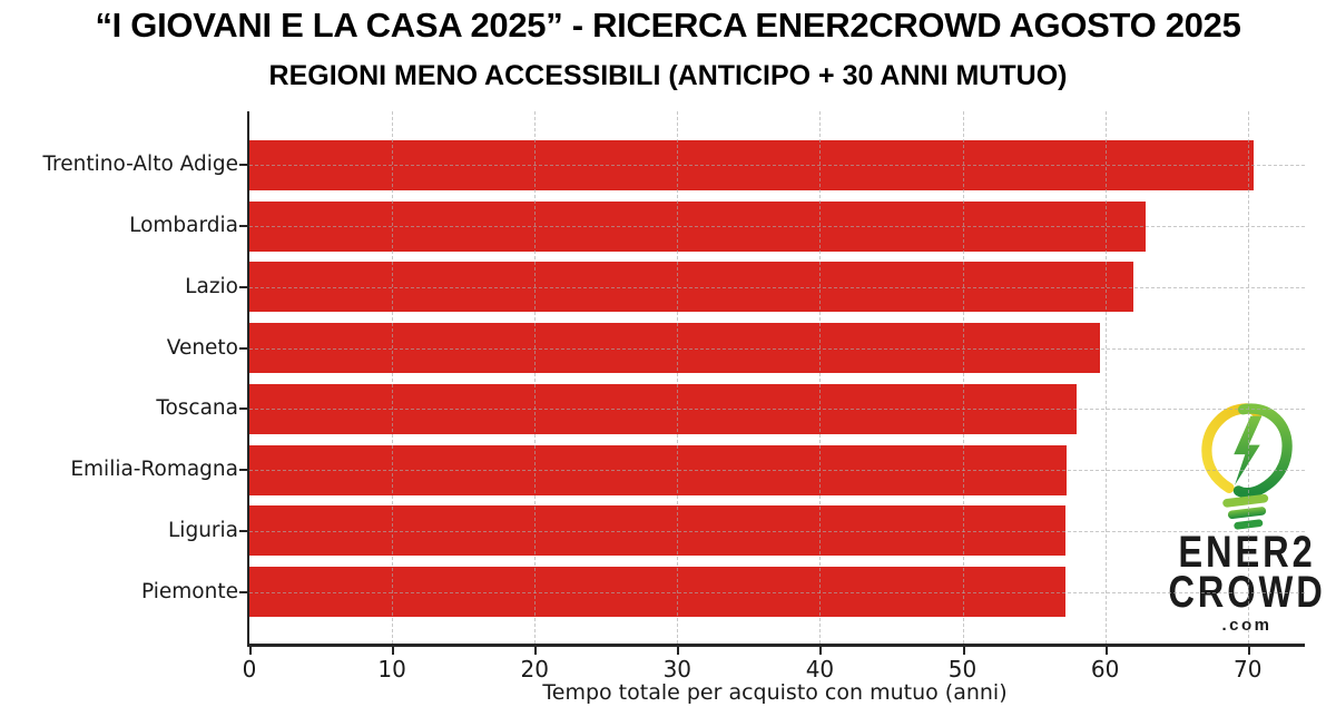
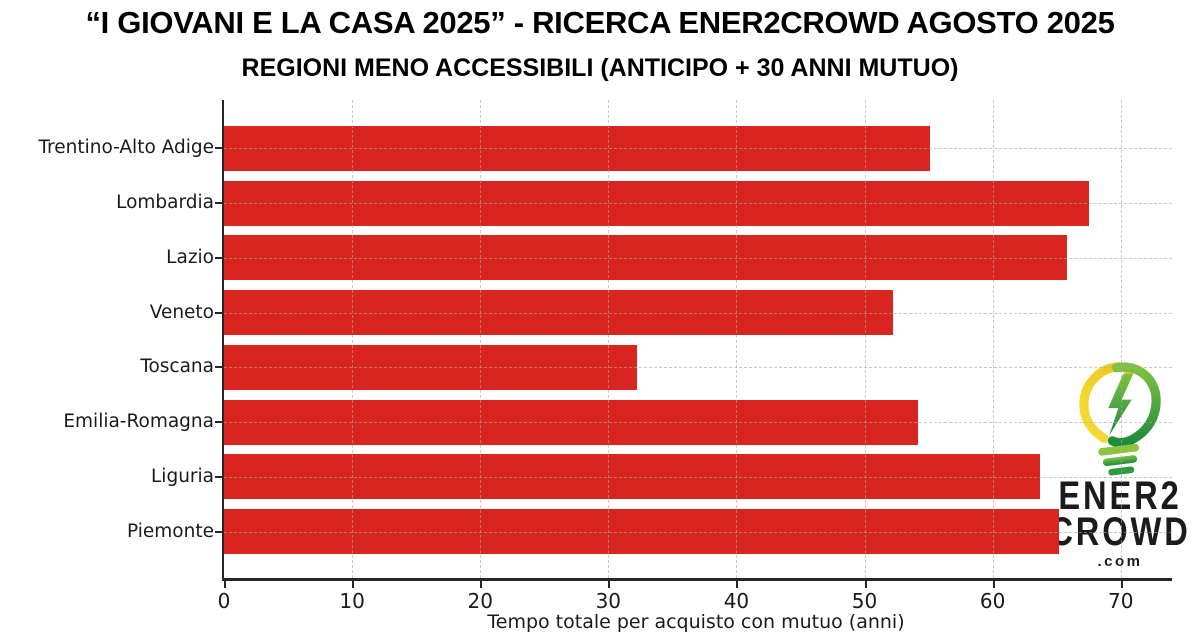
Trentino-Alto Adige: 70.4 -> 55.1
Lombardia: 62.8 -> 67.5
Lazio: 62.0 -> 65.8
Veneto: 59.6 -> 52.2
Toscana: 58.0 -> 32.2
Emilia-Romagna: 57.3 -> 54.2
Liguria: 57.2 -> 63.7
Piemonte: 57.2 -> 65.2
